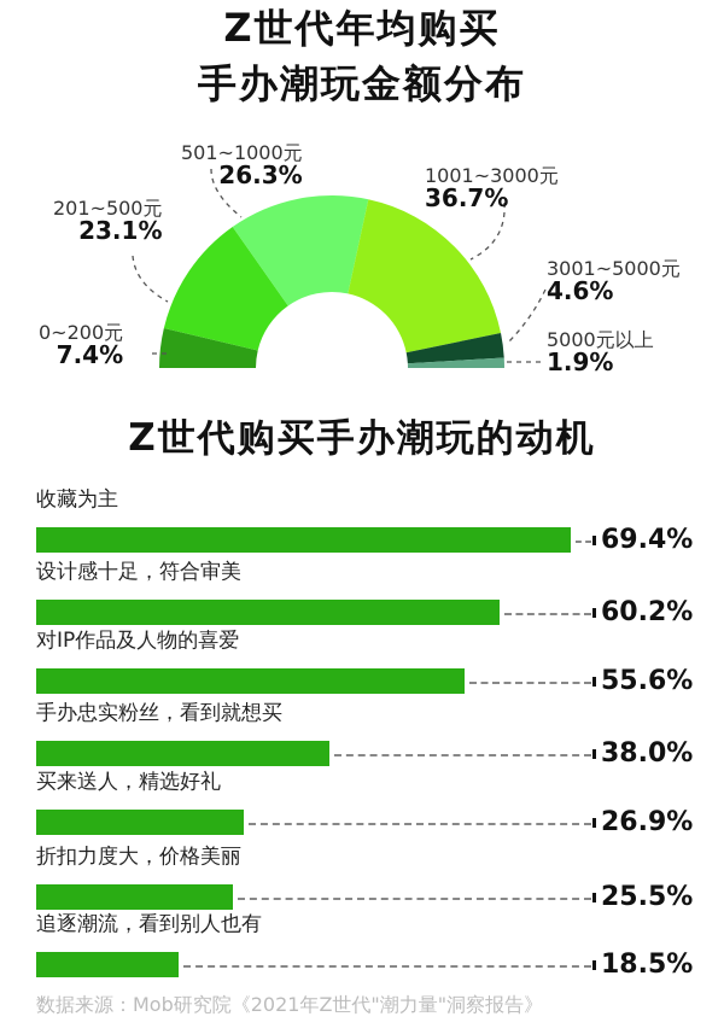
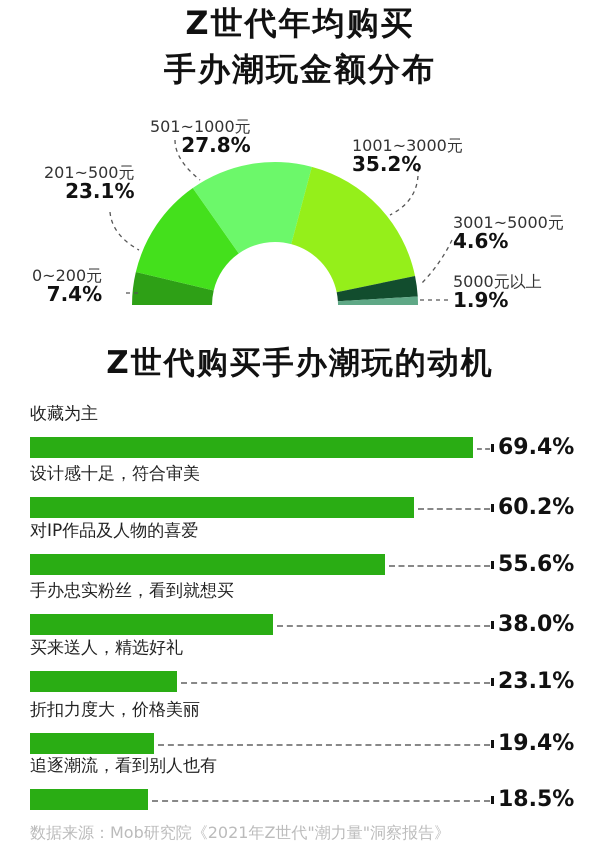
Z世代年均购买手办潮玩金额分布/501~1000元: 26.3% -> 27.8%
Z世代年均购买手办潮玩金额分布/1001~3000元: 36.7% -> 35.2%
Z世代购买手办潮玩的动机/买来送人，精选好礼: 26.9% -> 23.1%
Z世代购买手办潮玩的动机/折扣力度大，价格美丽: 25.5% -> 19.4%
